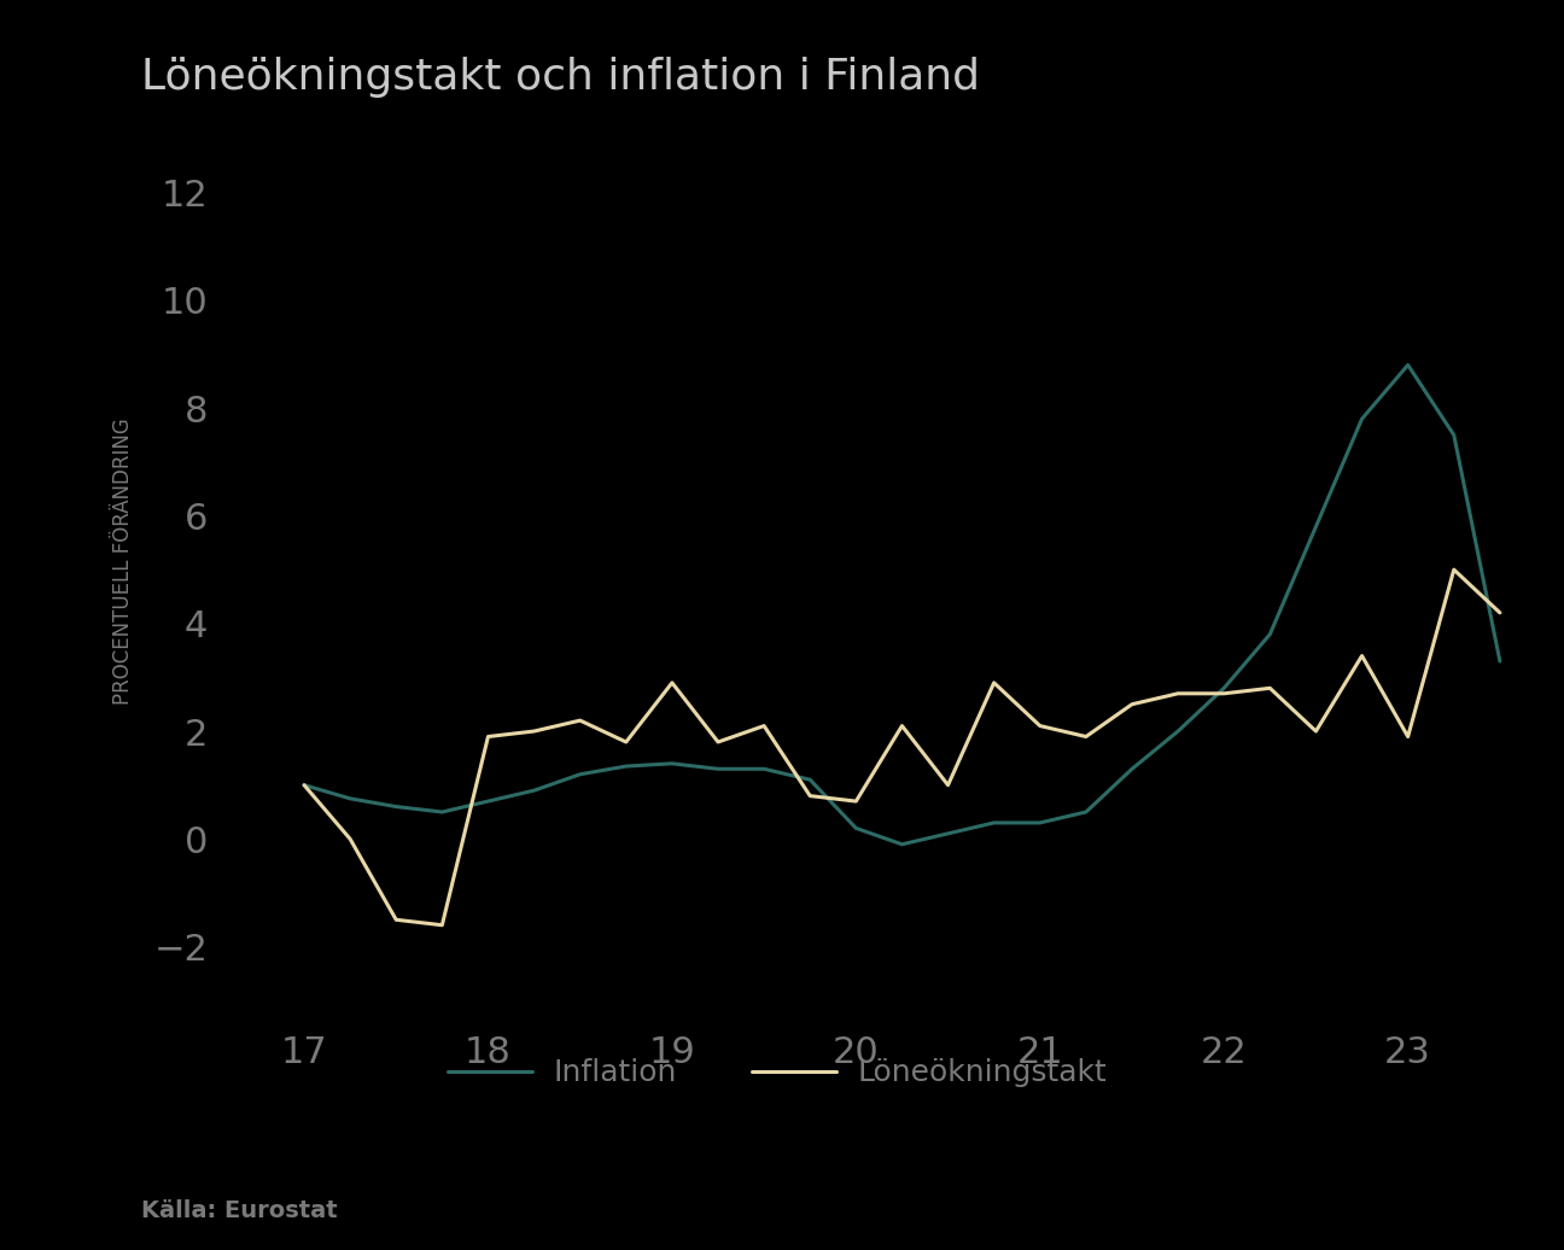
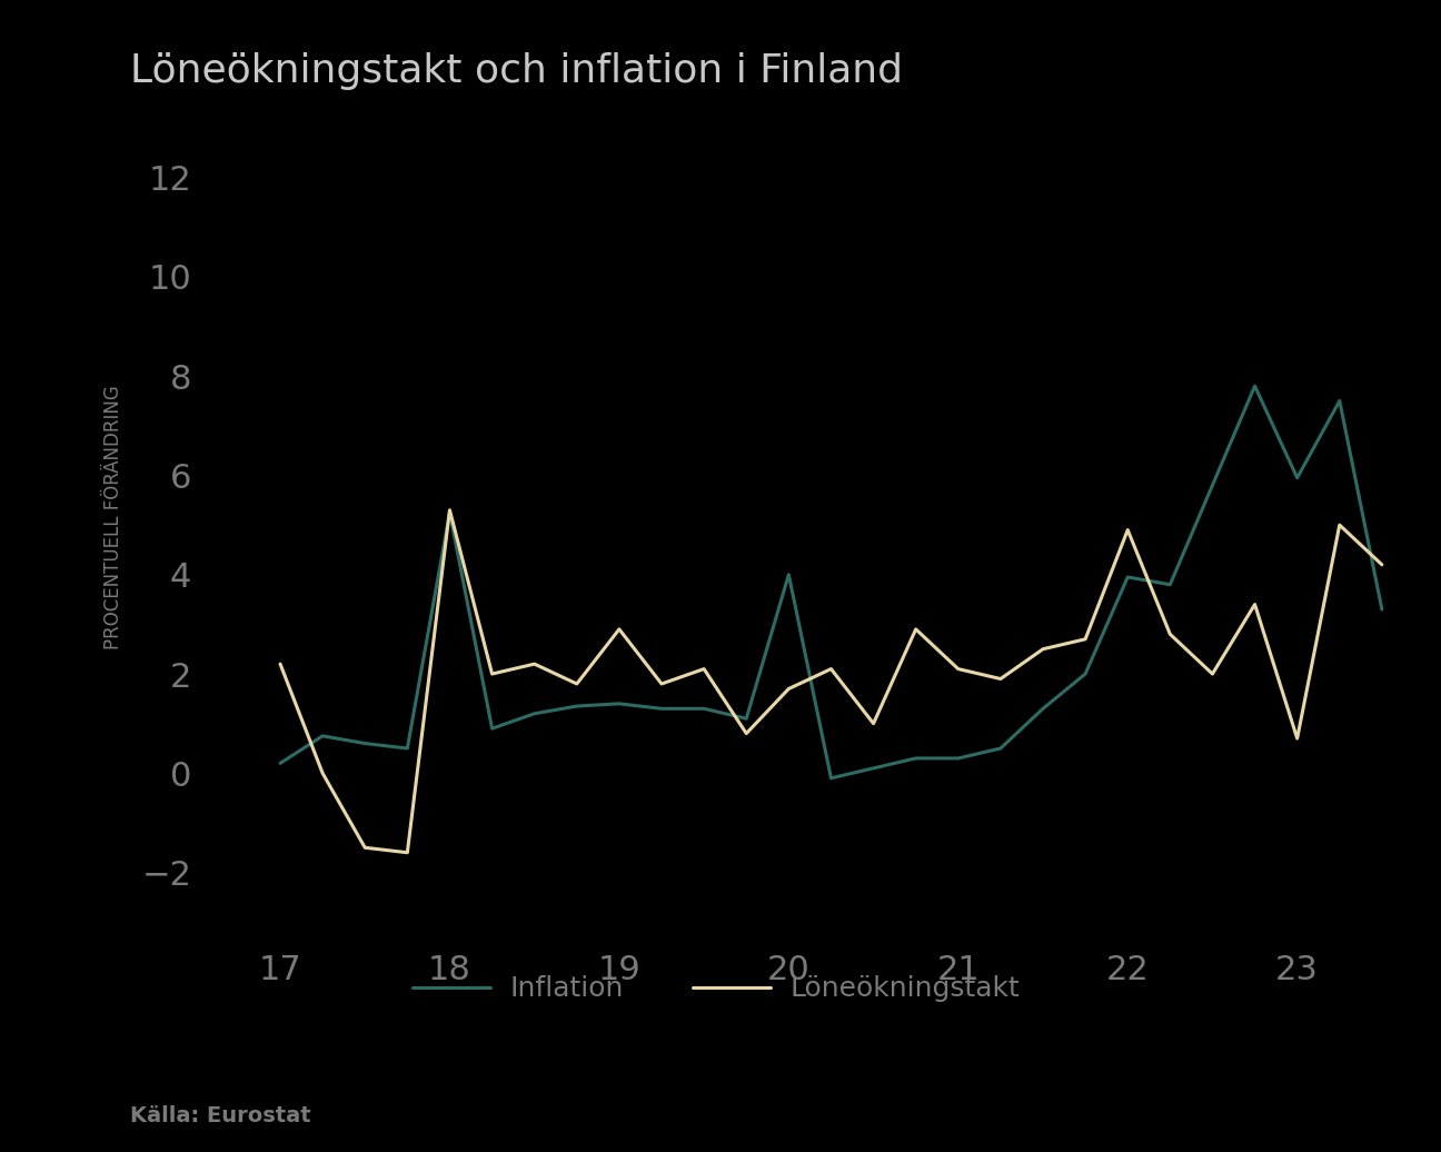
Inflation/17: 1.00 -> 0.20
Löneökningstakt/17: 1.0 -> 2.2
Inflation/18: 0.70 -> 5.25
Löneökningstakt/18: 1.9 -> 5.3
Inflation/20: 0.20 -> 4.00
Löneökningstakt/20: 0.7 -> 1.7
Inflation/22: 2.80 -> 3.95
Löneökningstakt/22: 2.7 -> 4.9
Inflation/23: 8.80 -> 5.95
Löneökningstakt/23: 1.9 -> 0.7
